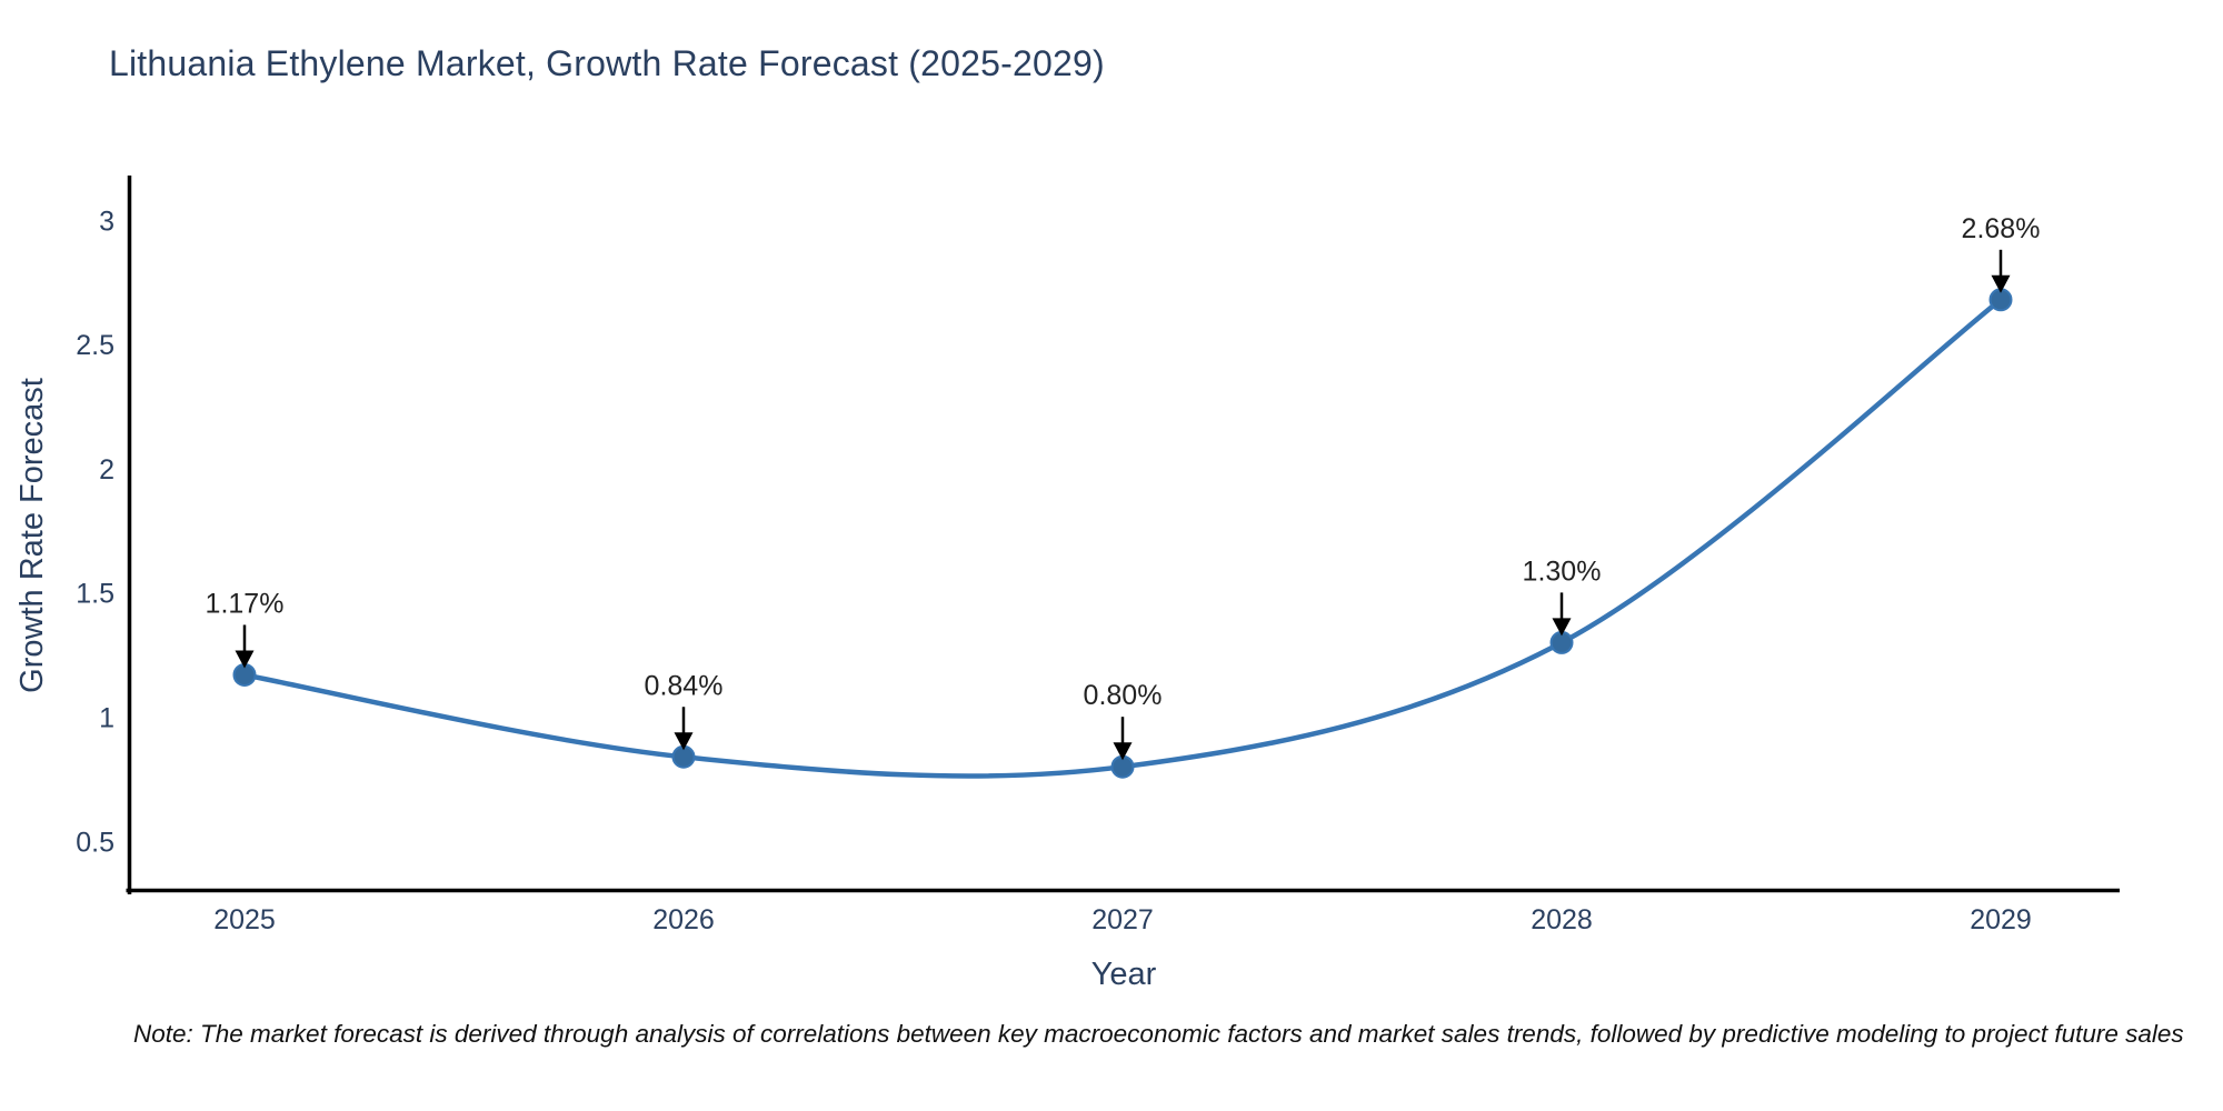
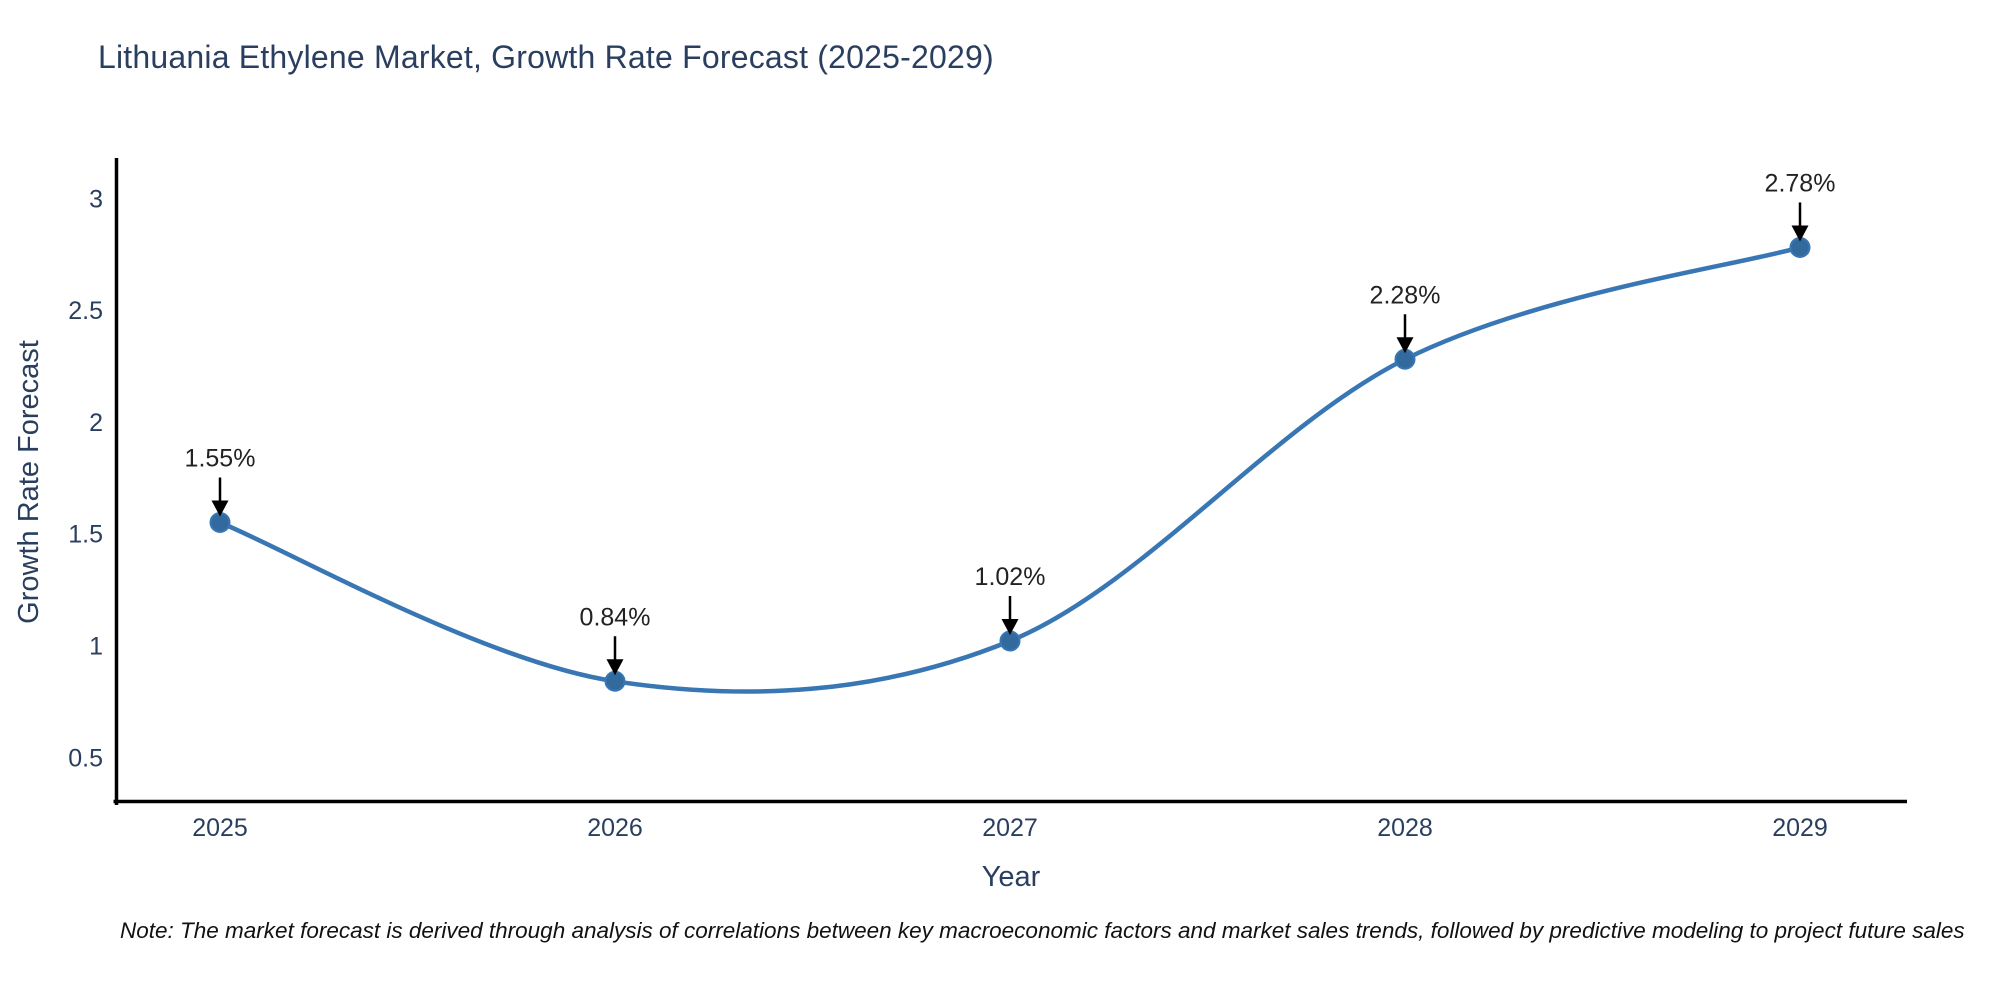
2025: 1.17% -> 1.55%
2027: 0.80% -> 1.02%
2028: 1.30% -> 2.28%
2029: 2.68% -> 2.78%
